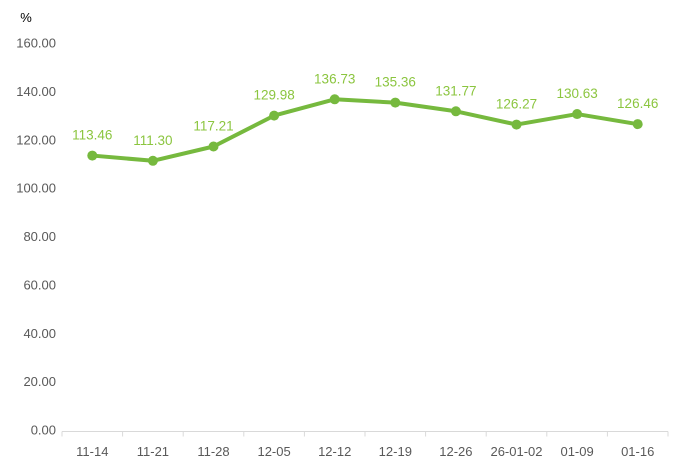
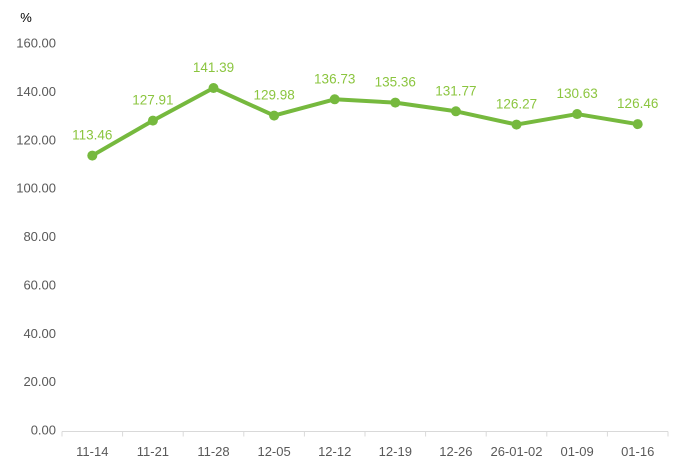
11-21: 111.30 -> 127.91
11-28: 117.21 -> 141.39
